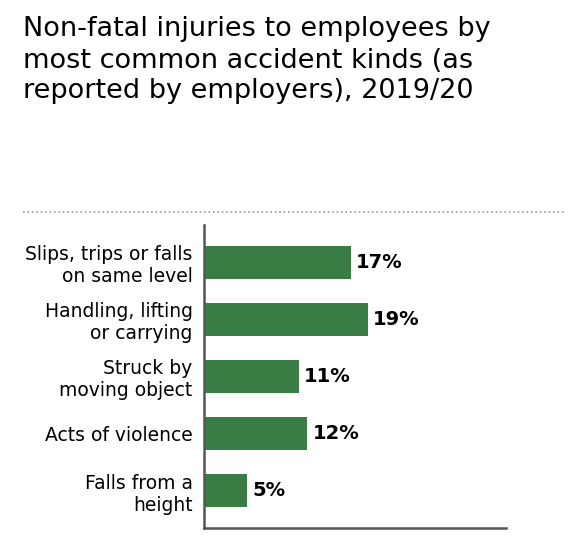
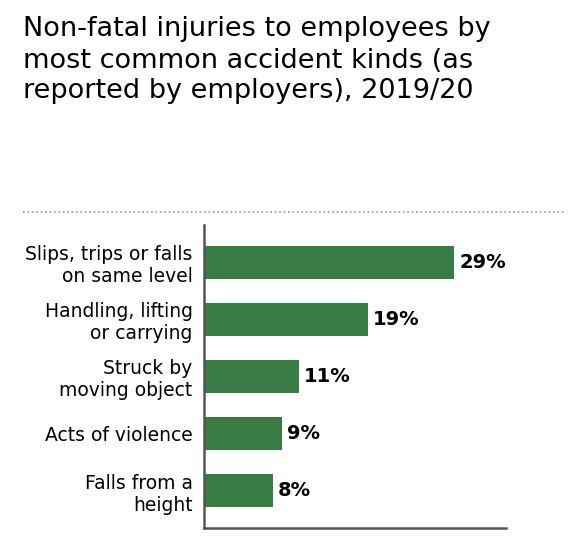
Slips, trips or falls on same level: 17% -> 29%
Acts of violence: 12% -> 9%
Falls from a height: 5% -> 8%
